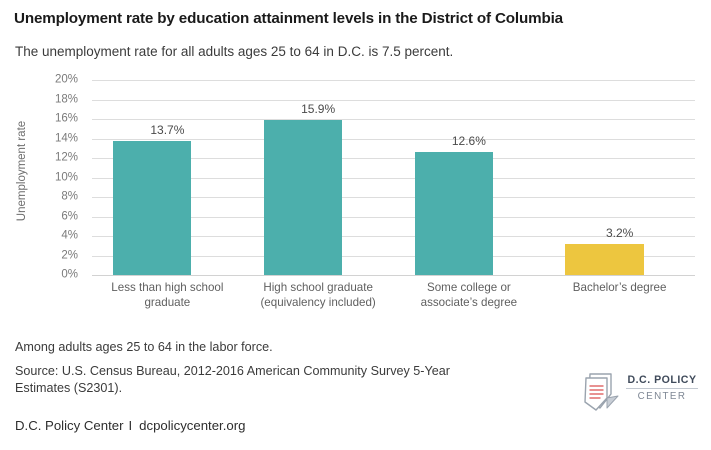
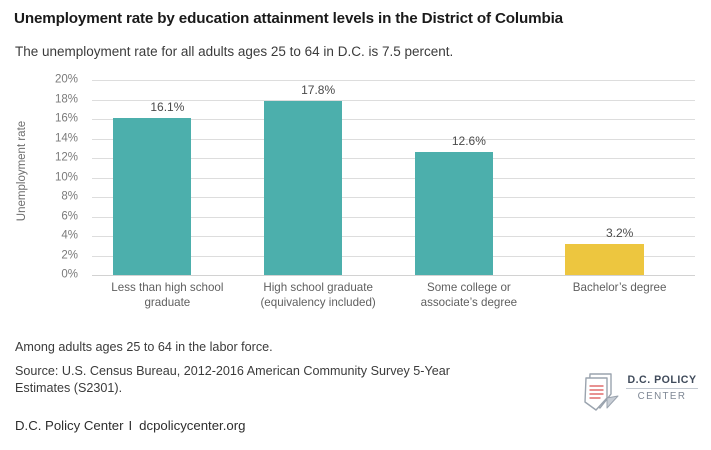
Less than high school graduate: 13.7% -> 16.1%
High school graduate (equivalency included): 15.9% -> 17.8%
